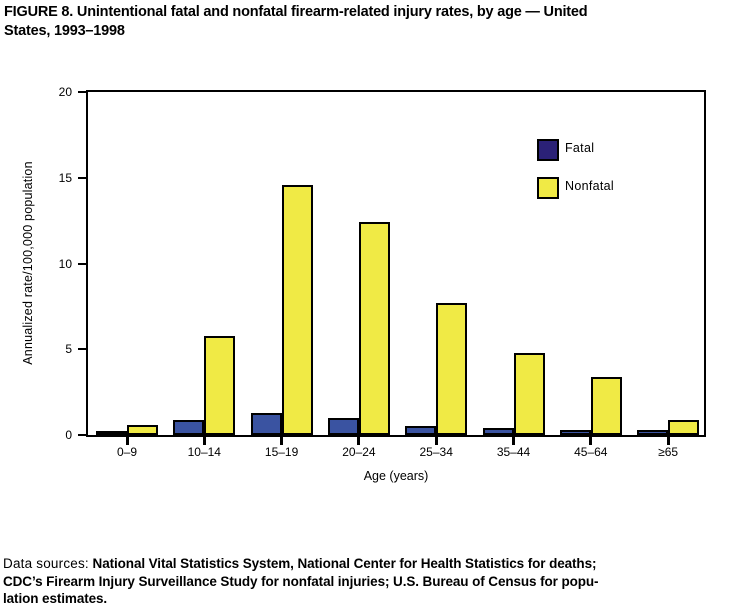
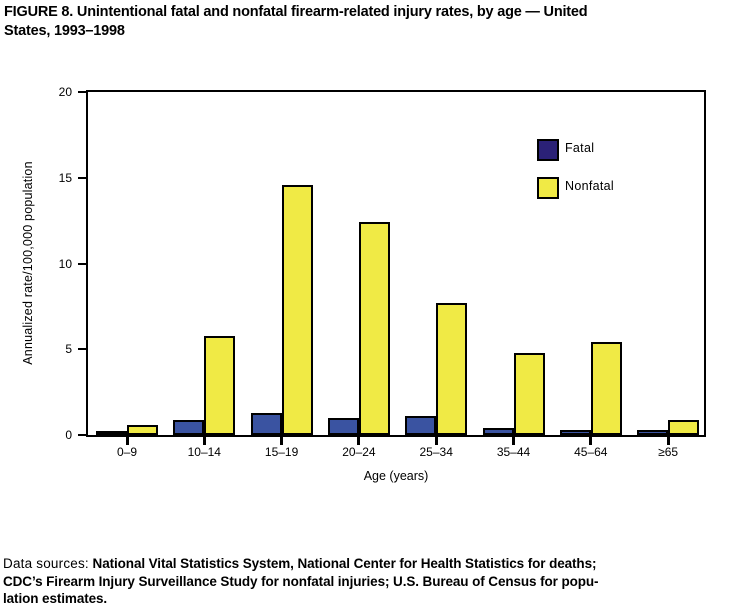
Fatal/25–34: 0.5 -> 1.1
Nonfatal/45–64: 3.4 -> 5.4
